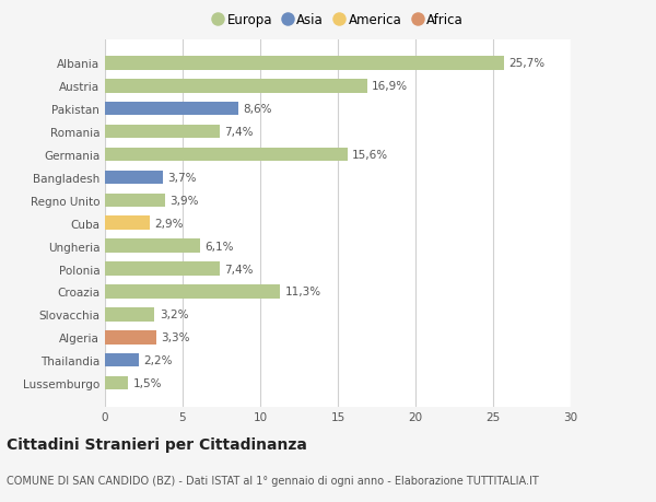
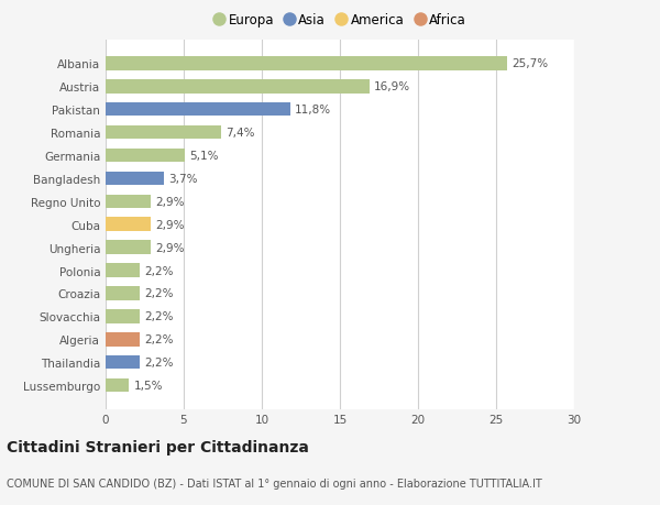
Pakistan: 8,6% -> 11,8%
Germania: 15,6% -> 5,1%
Regno Unito: 3,9% -> 2,9%
Ungheria: 6,1% -> 2,9%
Polonia: 7,4% -> 2,2%
Croazia: 11,3% -> 2,2%
Slovacchia: 3,2% -> 2,2%
Algeria: 3,3% -> 2,2%
